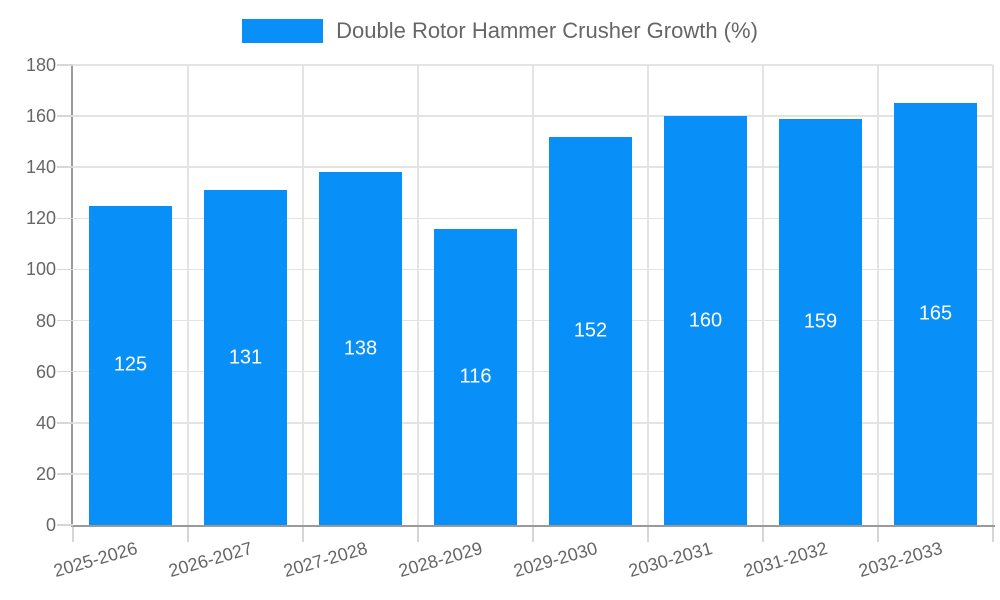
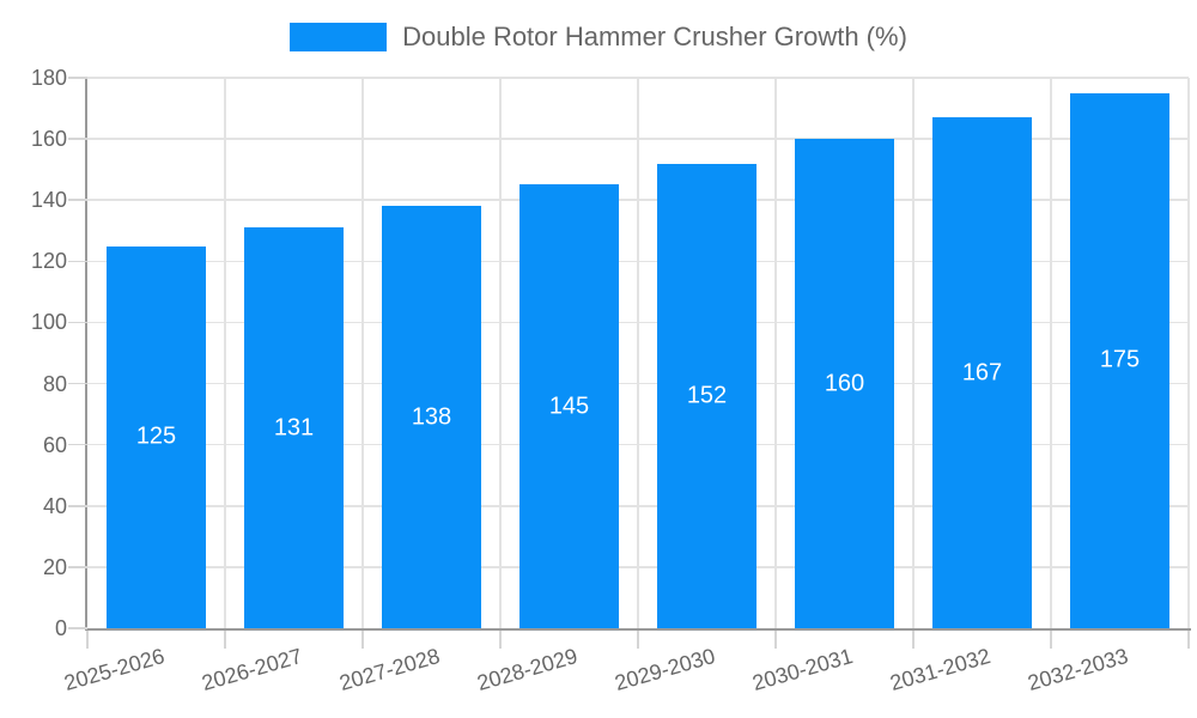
2028-2029: 116 -> 145
2031-2032: 159 -> 167
2032-2033: 165 -> 175
